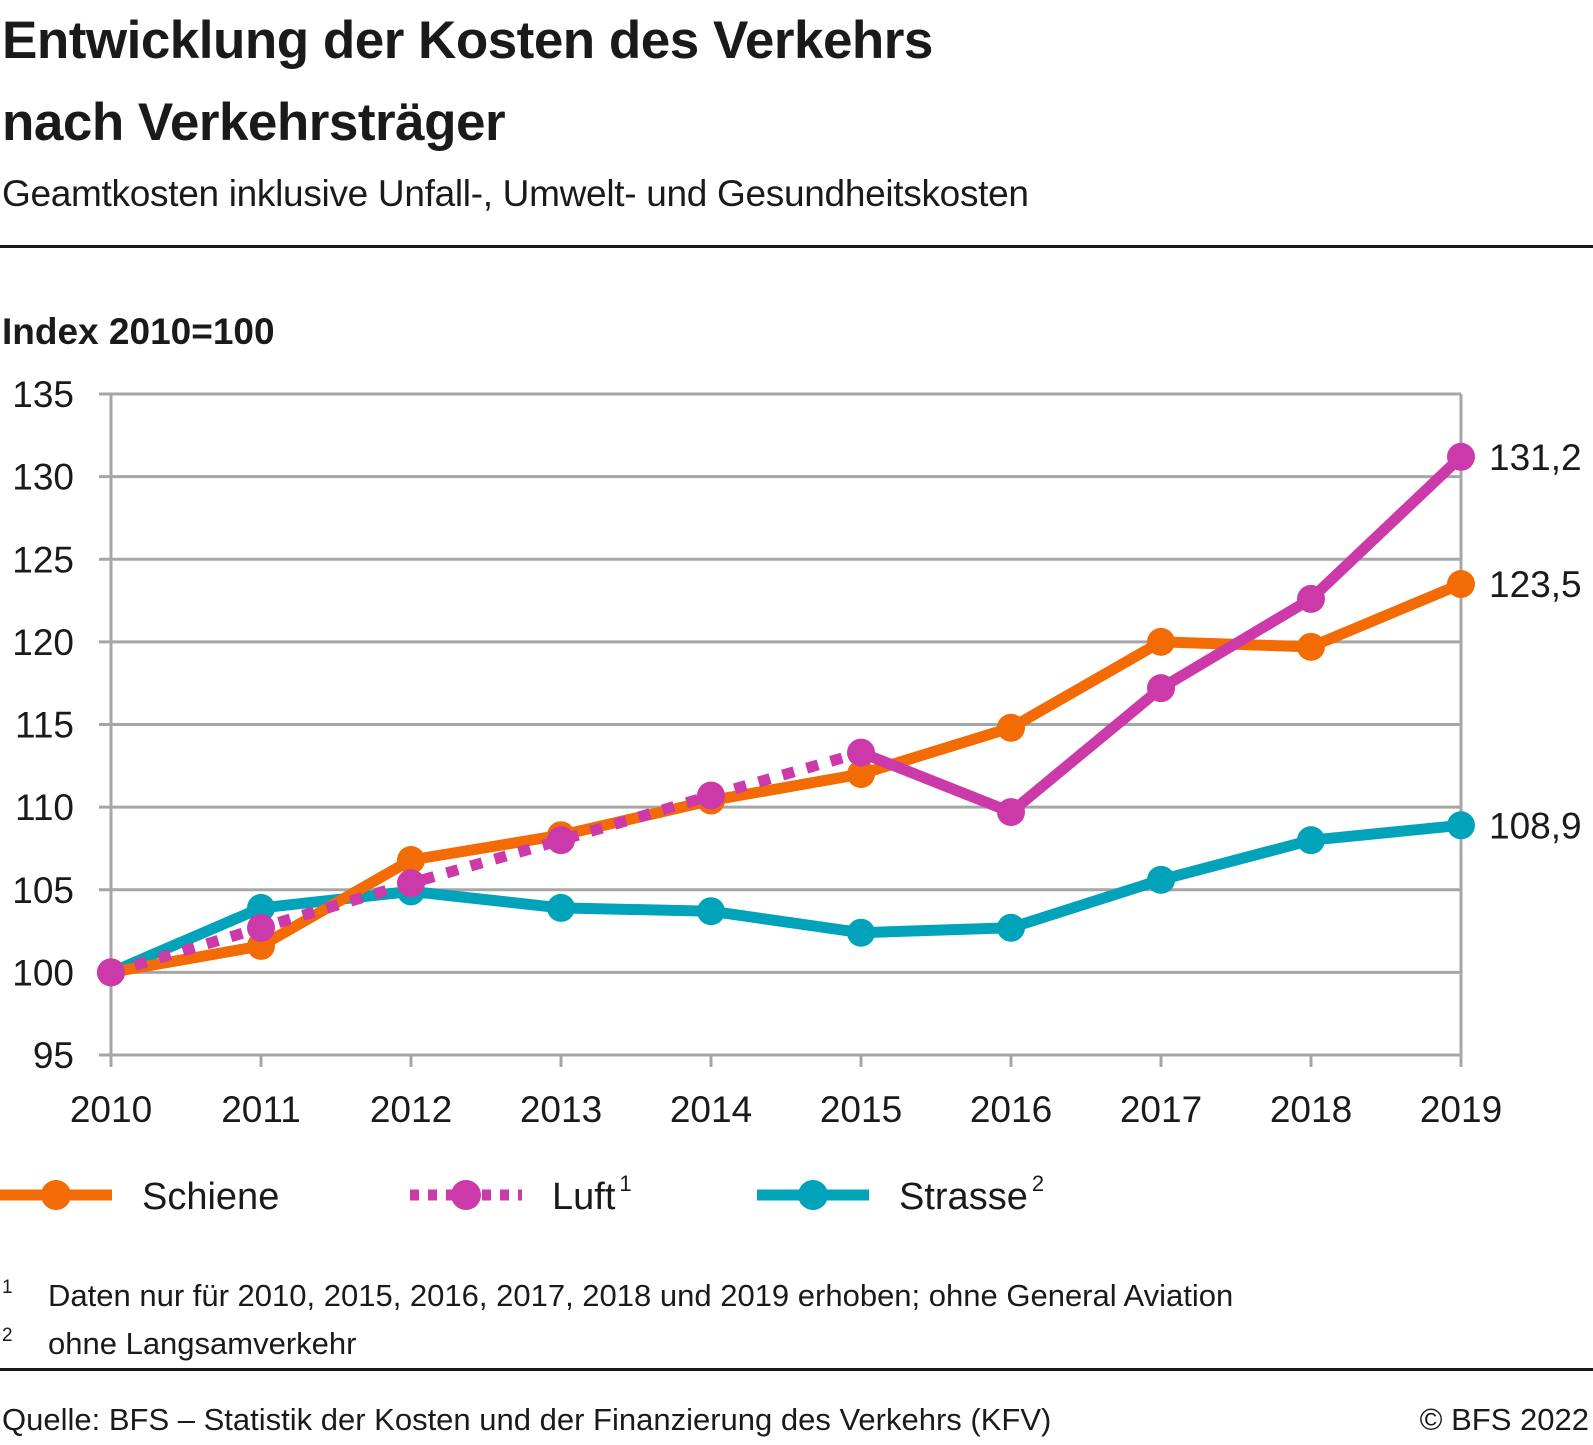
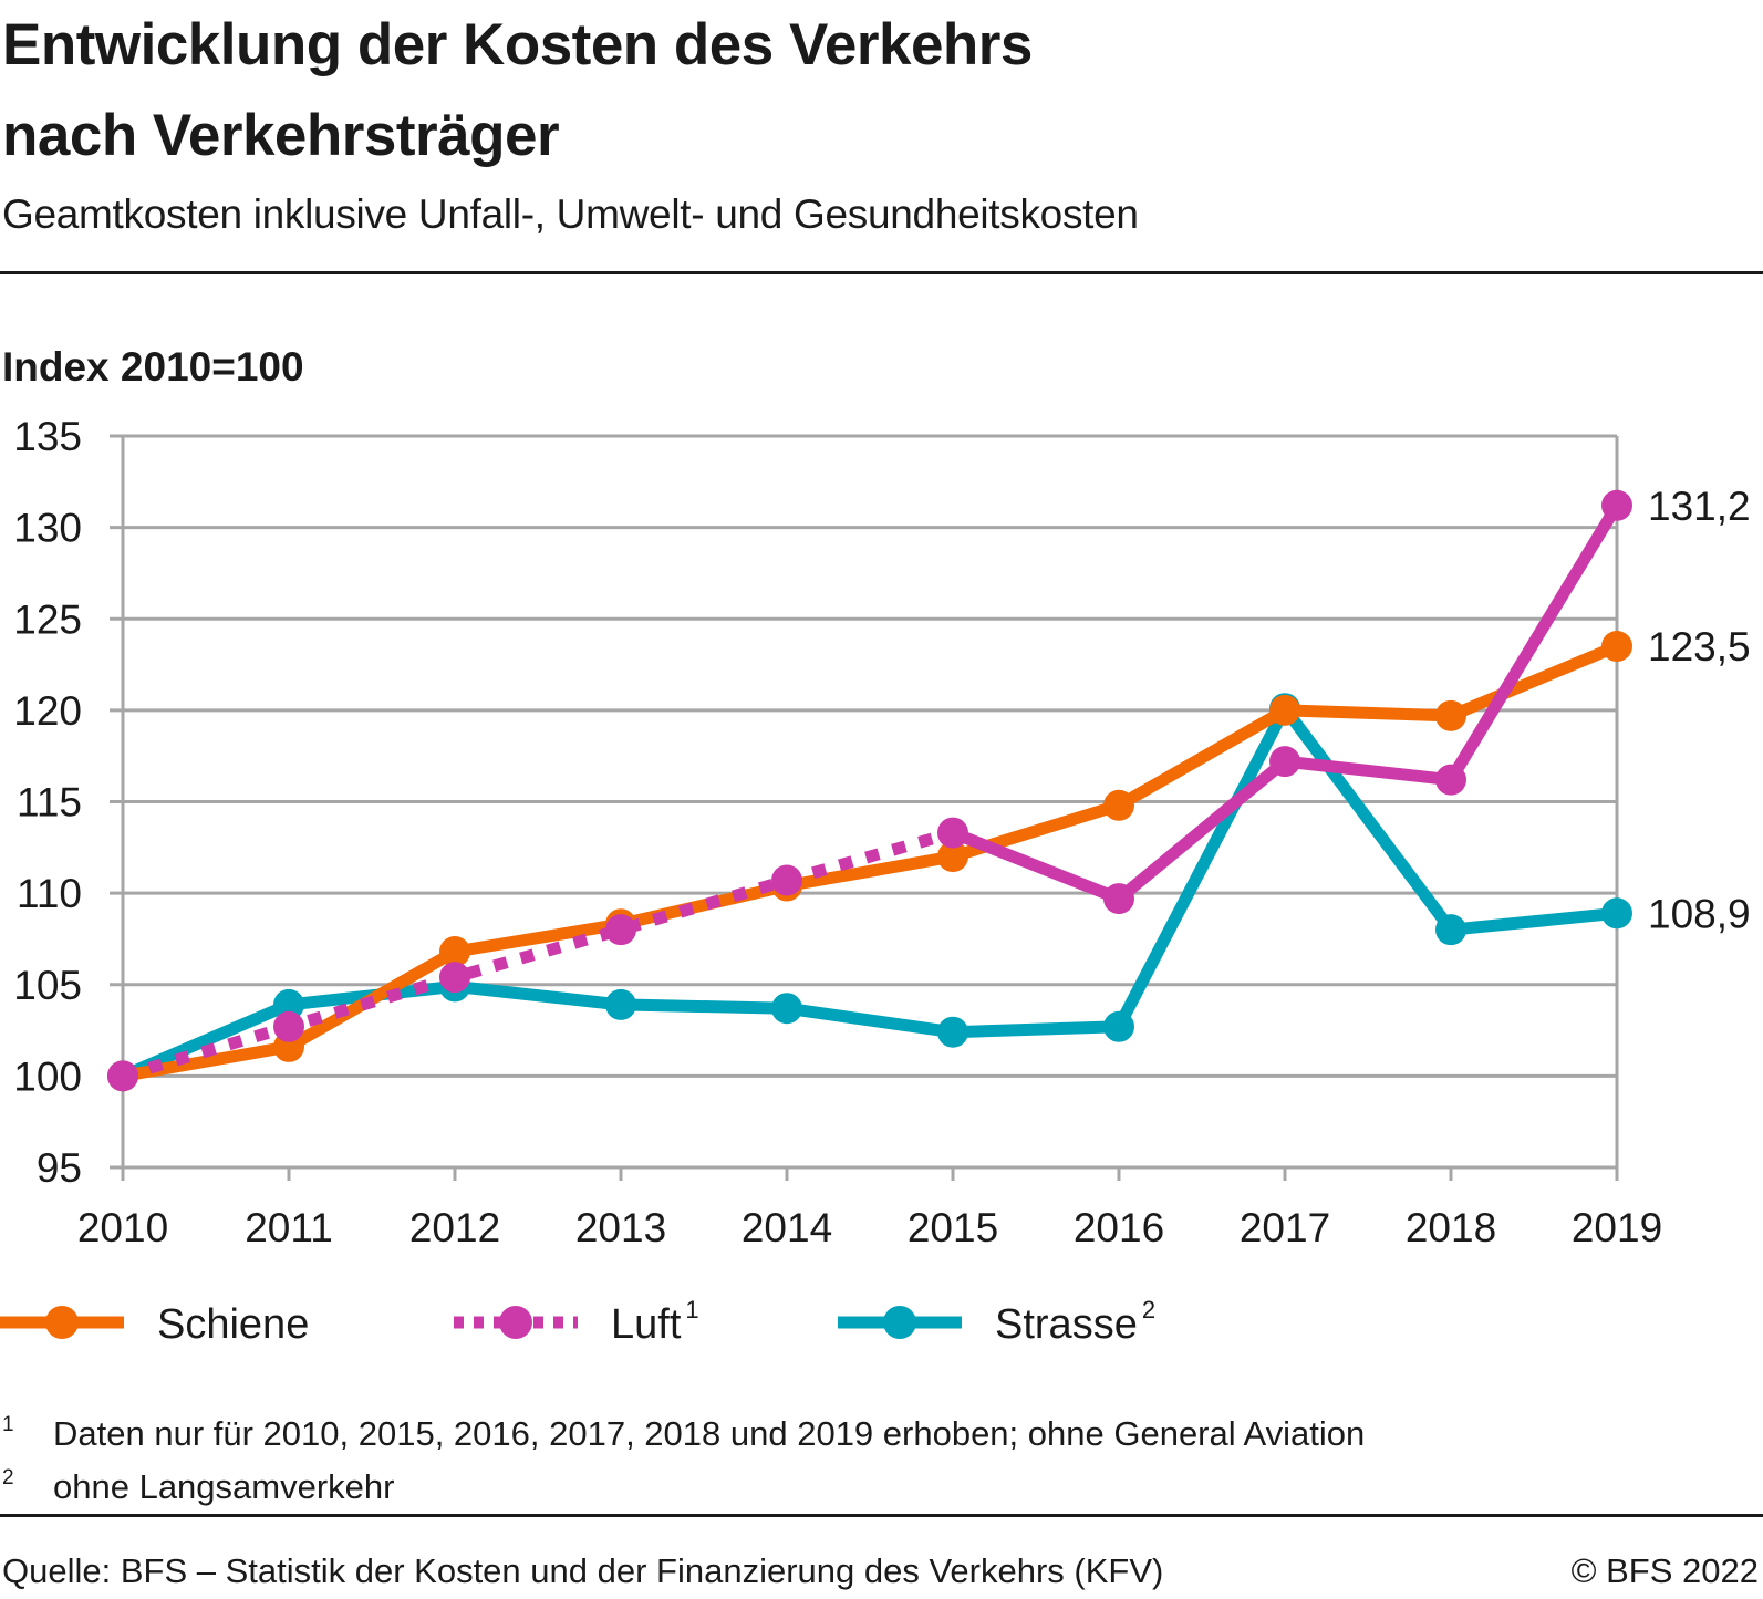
Strasse/2017: 105.6 -> 120.1
Luft/2018: 122.6 -> 116.2
